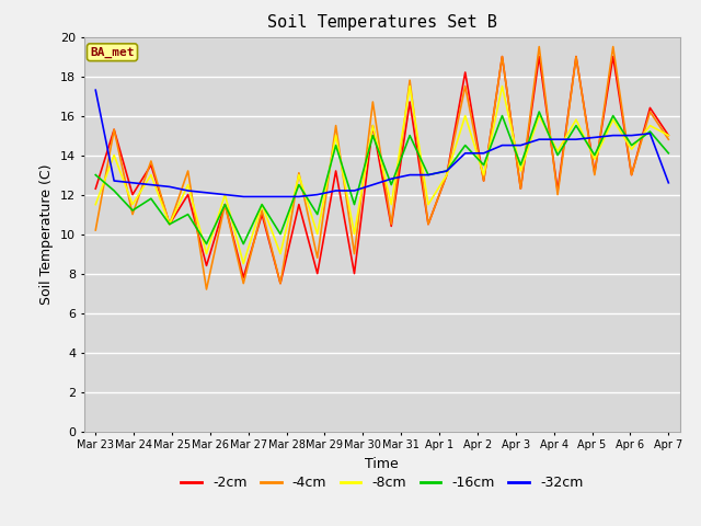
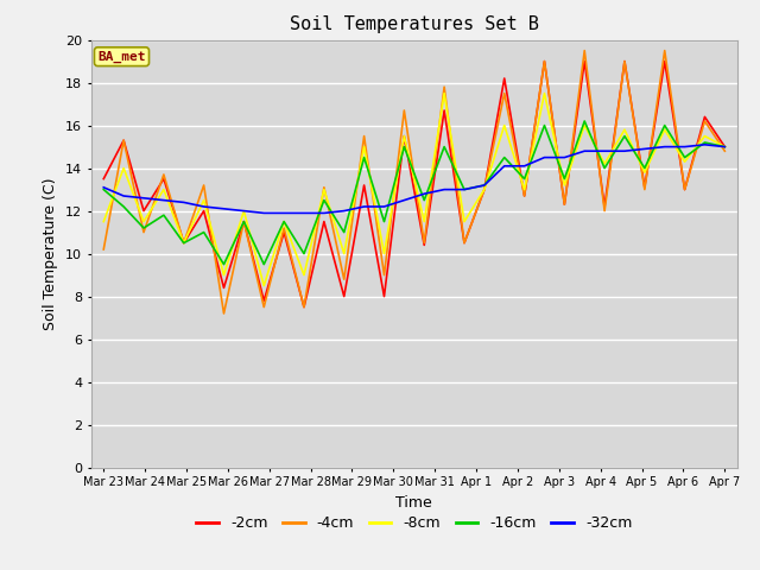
-2cm/Mar 23: 12.3 -> 13.5
-32cm/Mar 23: 17.3 -> 13.1
-16cm/Apr 7: 14.1 -> 15.0
-32cm/Apr 7: 12.6 -> 15.0
